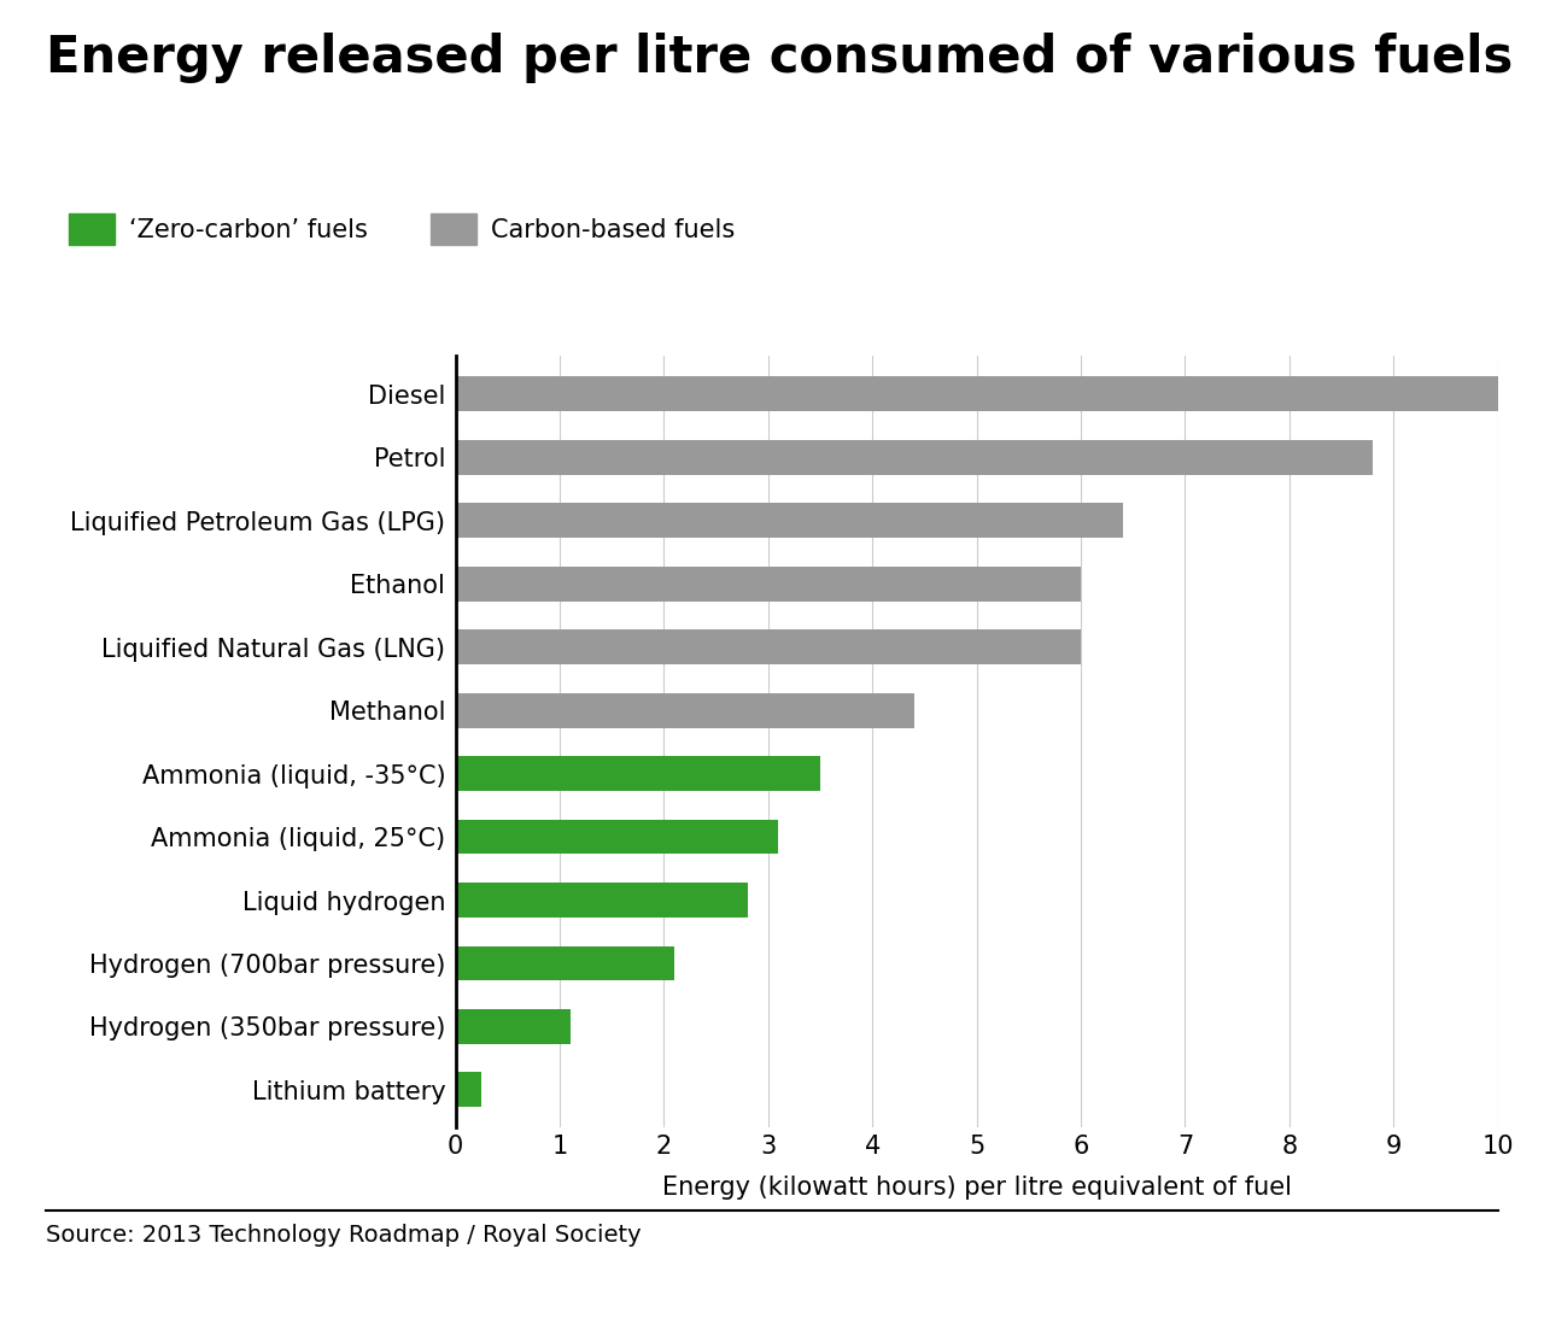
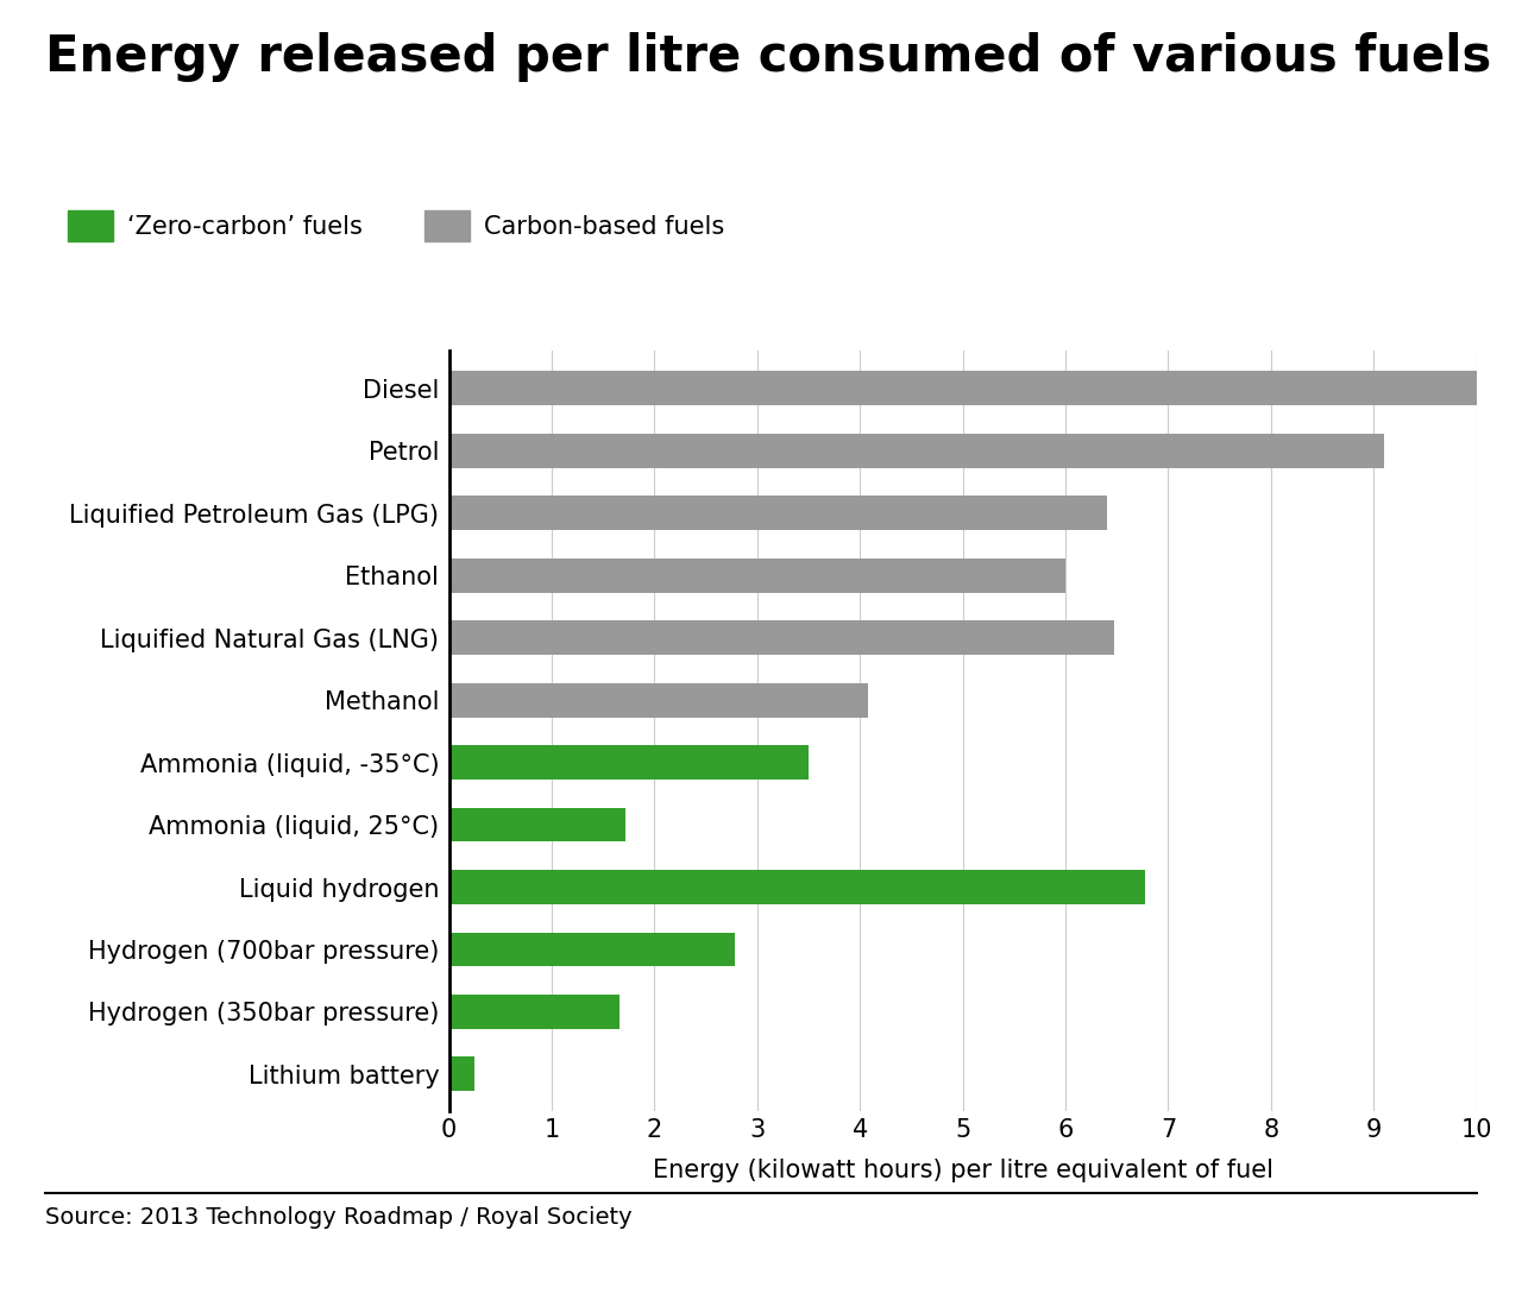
Petrol: 8.80 -> 9.10
Liquified Natural Gas (LNG): 6.00 -> 6.48
Methanol: 4.40 -> 4.08
Ammonia (liquid, 25°C): 3.10 -> 1.72
Liquid hydrogen: 2.80 -> 6.78
Hydrogen (700bar pressure): 2.10 -> 2.78
Hydrogen (350bar pressure): 1.10 -> 1.66
